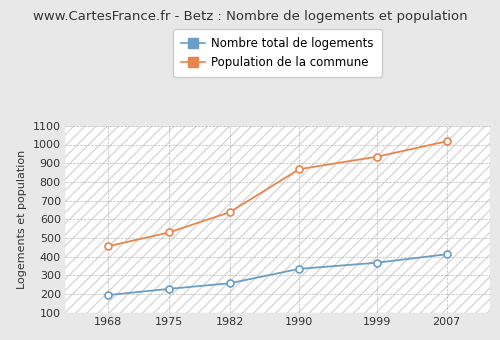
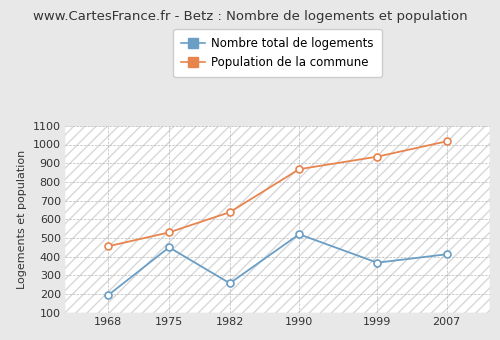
Nombre total de logements/1975: 230 -> 450
Nombre total de logements/1990: 340 -> 520
